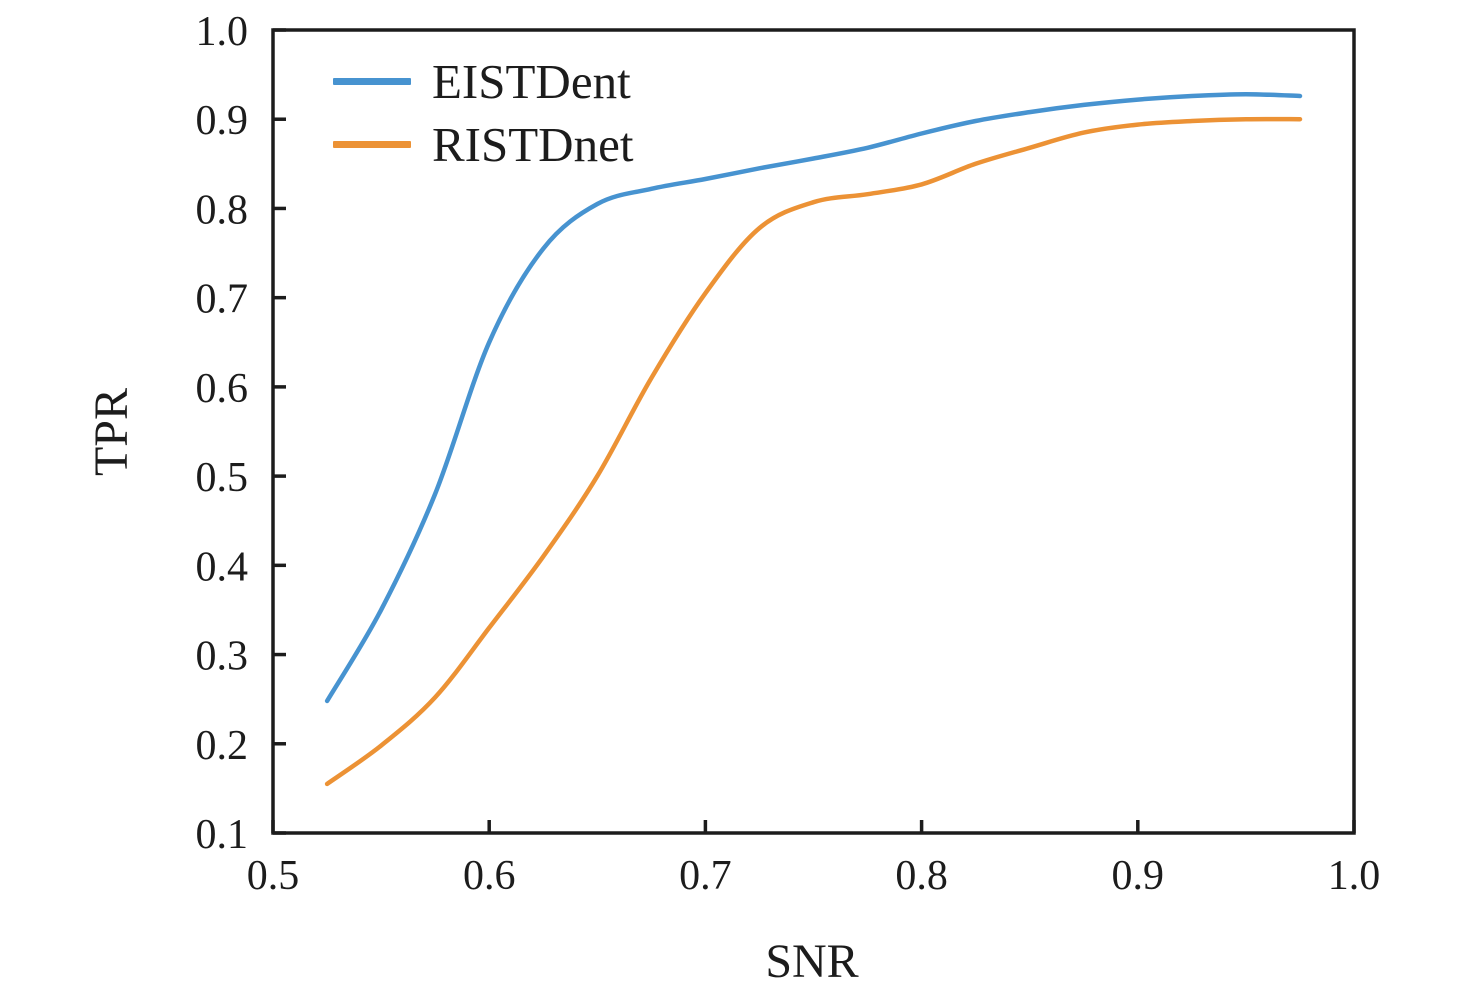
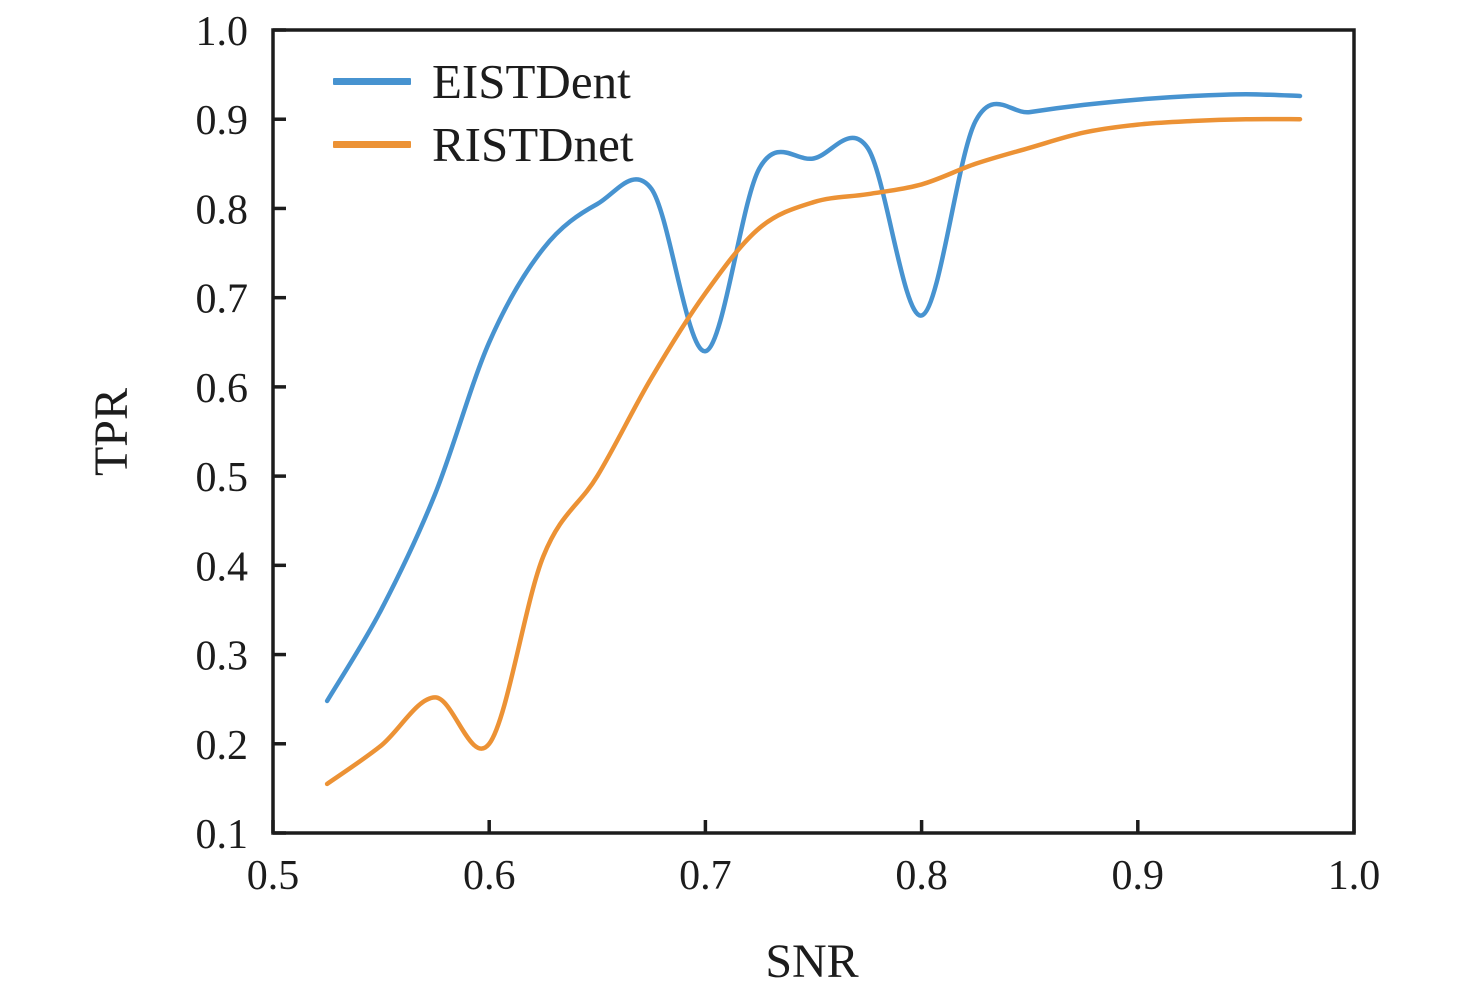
RISTDnet/0.6: 0.33 -> 0.20
EISTDent/0.7: 0.83 -> 0.64
EISTDent/0.8: 0.88 -> 0.68
